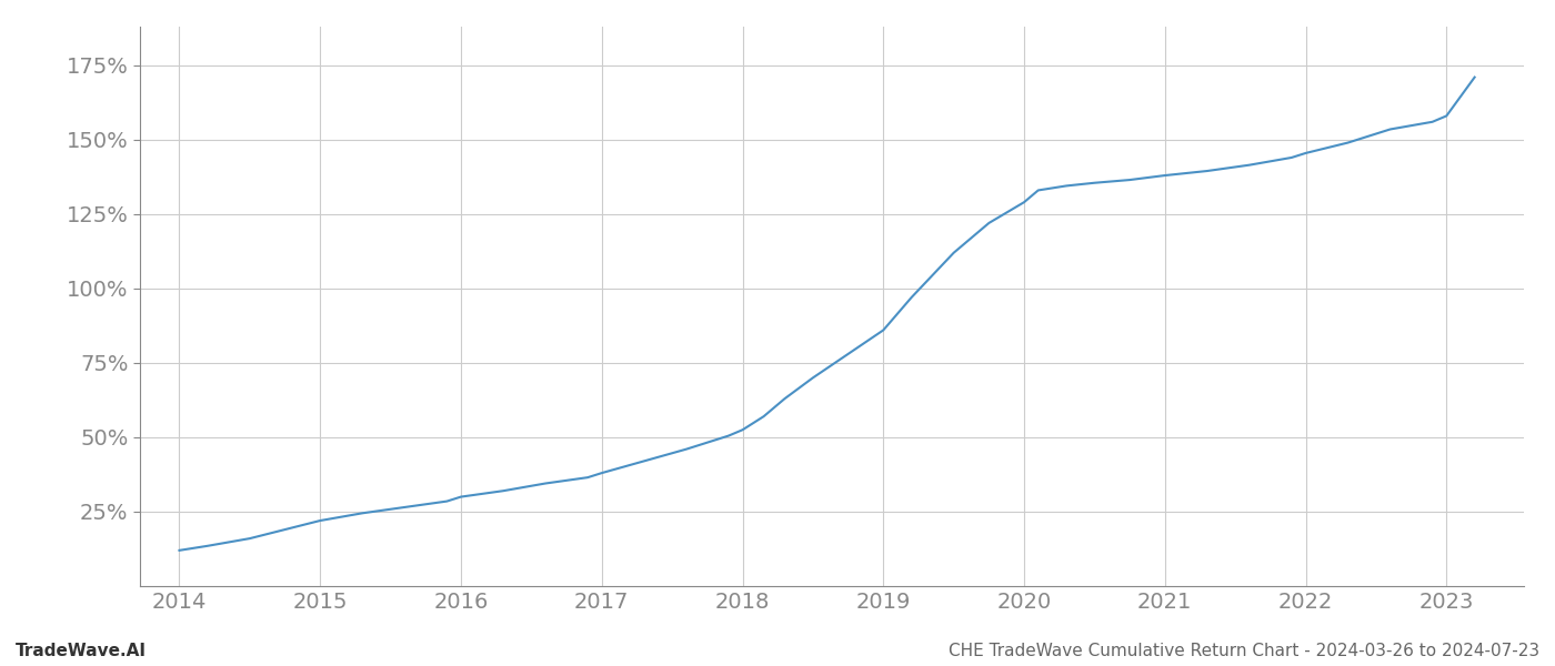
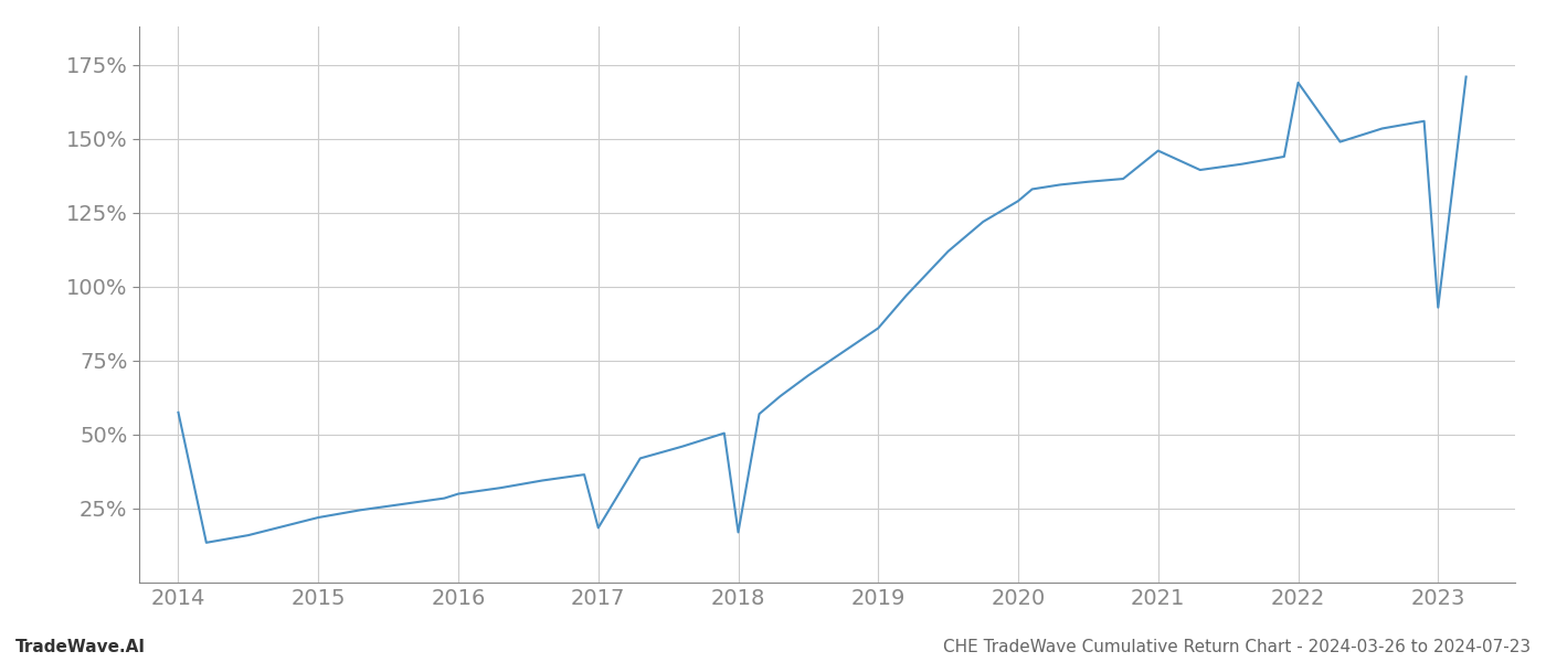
2014: 12.0% -> 57.5%
2017: 38.0% -> 18.5%
2018: 52.5% -> 17.0%
2021: 138.0% -> 146.0%
2022: 145.5% -> 169.0%
2023: 158.0% -> 93.0%
